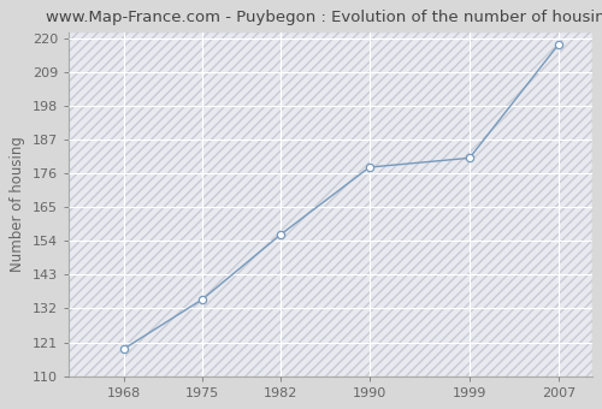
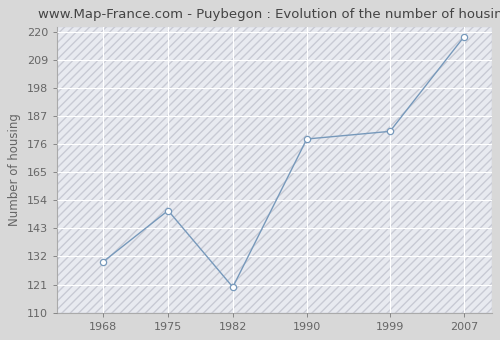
1968: 119 -> 130
1975: 135 -> 150
1982: 156 -> 120
